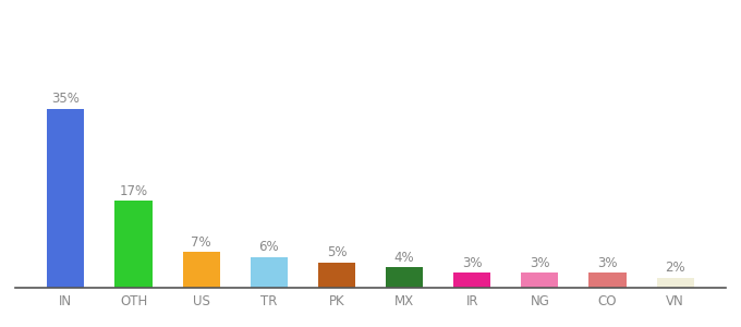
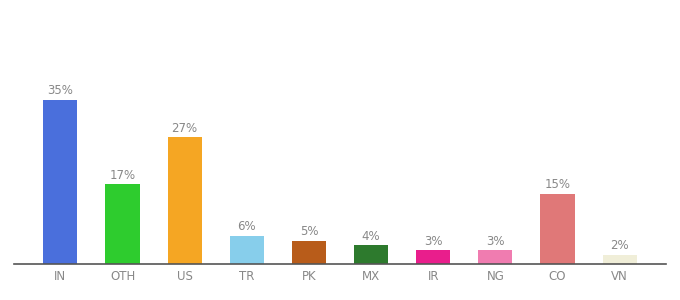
US: 7% -> 27%
CO: 3% -> 15%
